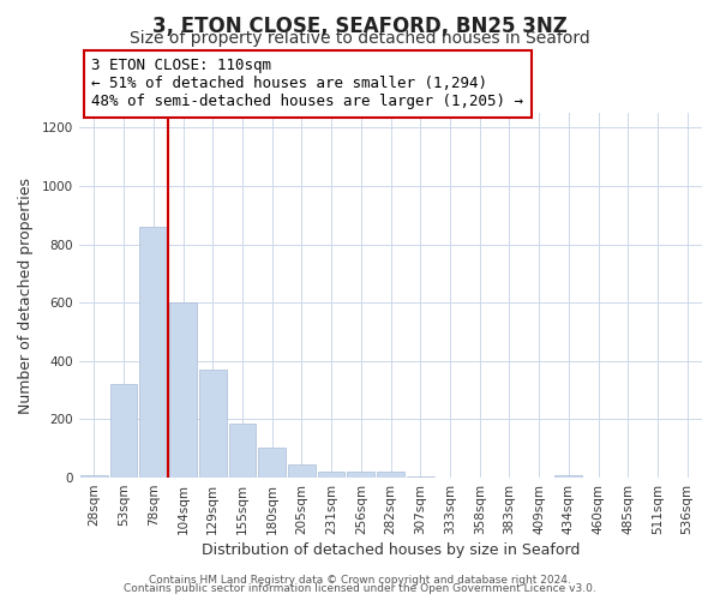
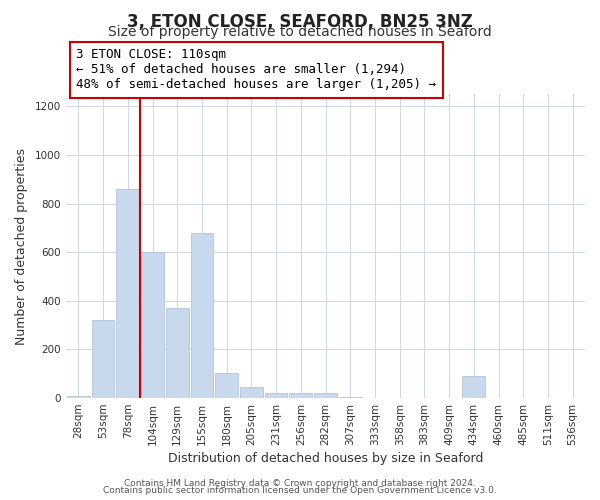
155sqm: 185 -> 680
434sqm: 10 -> 90
